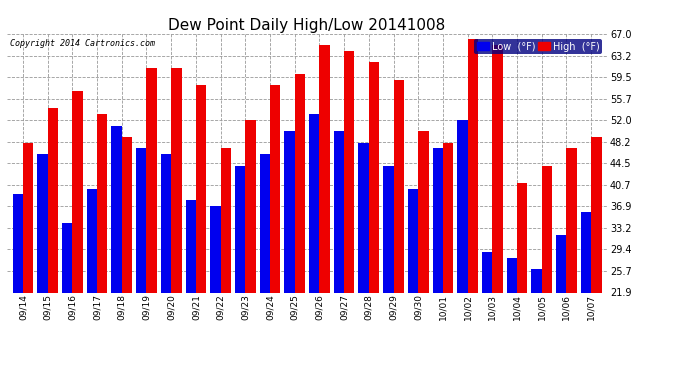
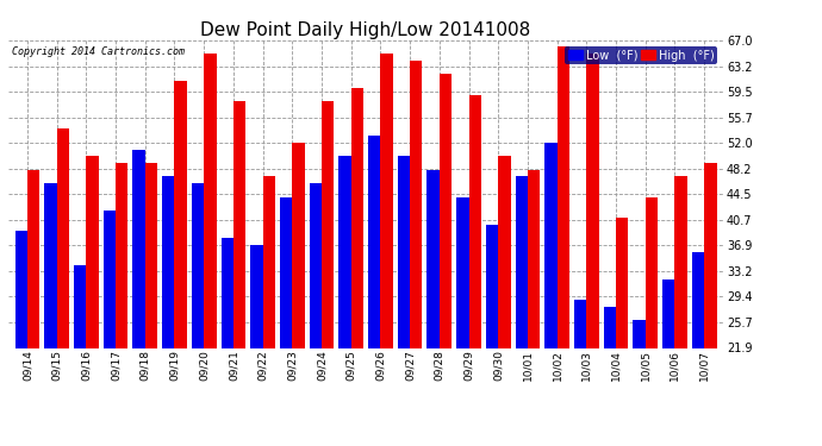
High (°F)/09/16: 57 -> 50
Low (°F)/09/17: 40 -> 42
High (°F)/09/17: 53 -> 49
High (°F)/09/20: 61 -> 65
